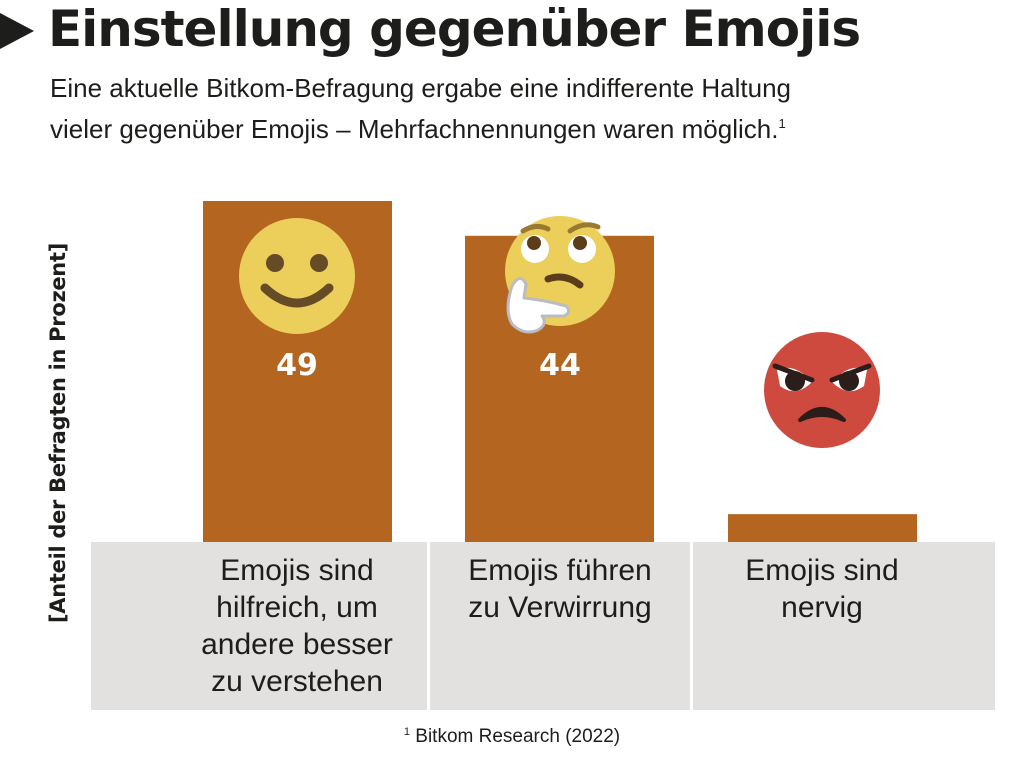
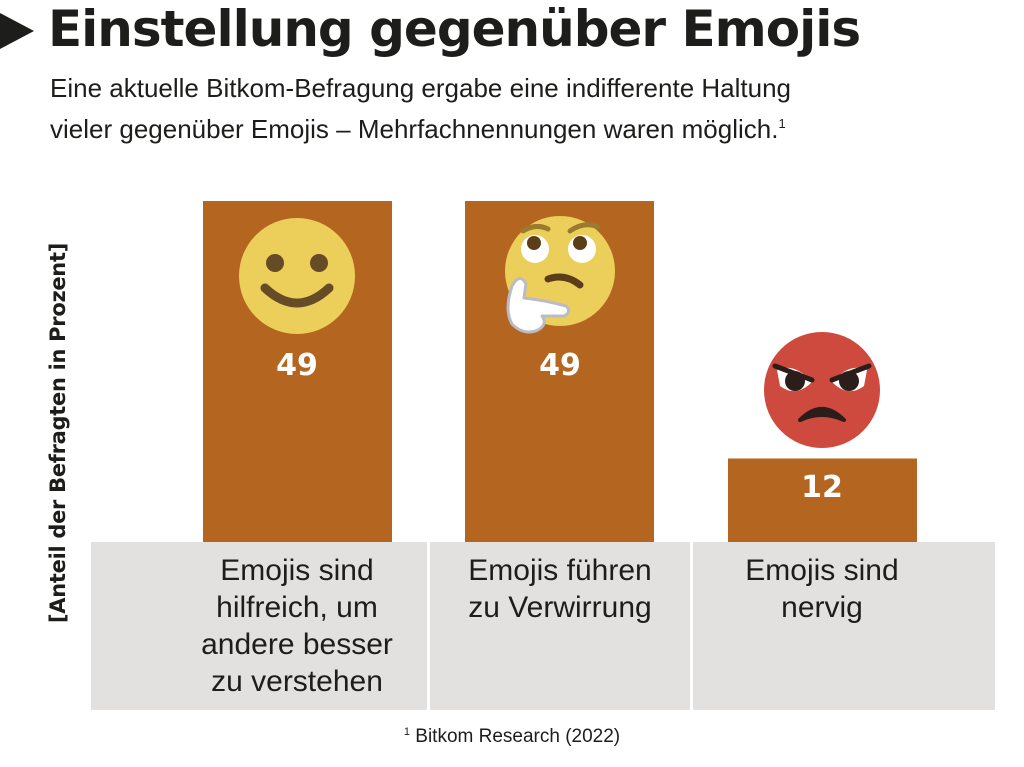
Emojis führen zu Verwirrung: 44 -> 49
Emojis sind nervig: 4 -> 12
